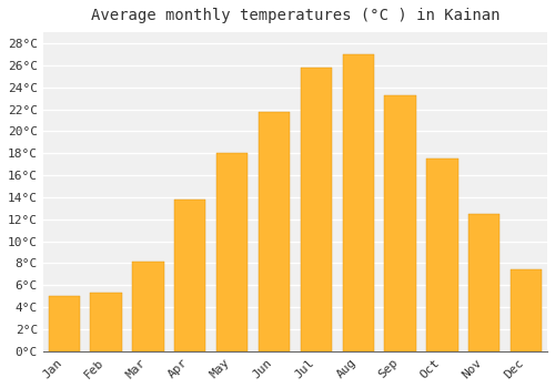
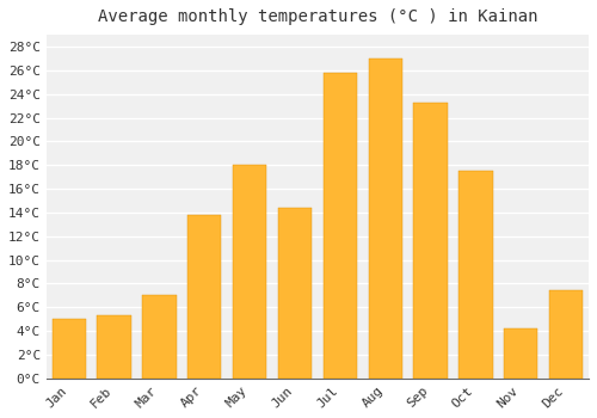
Mar: 8.1°C -> 7.0°C
Jun: 21.7°C -> 14.4°C
Nov: 12.5°C -> 4.2°C
